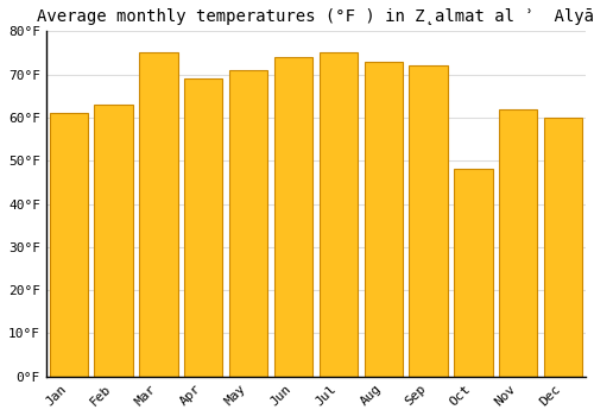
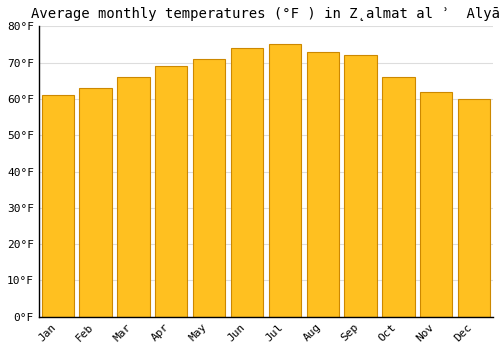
Mar: 75°F -> 66°F
Oct: 48°F -> 66°F
